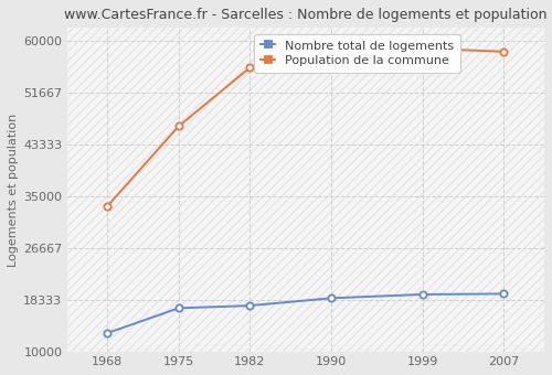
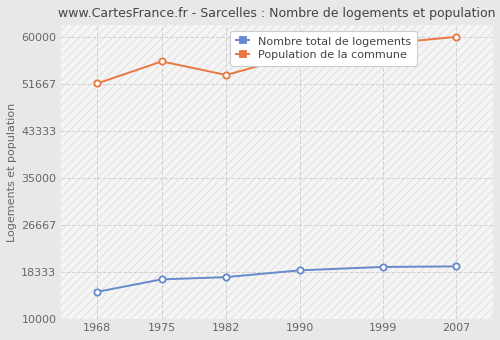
Nombre total de logements/1968: 13000 -> 14800
Population de la commune/1968: 33400 -> 51700
Population de la commune/1975: 46200 -> 55600
Population de la commune/1982: 55600 -> 53200
Population de la commune/2007: 58200 -> 60000
